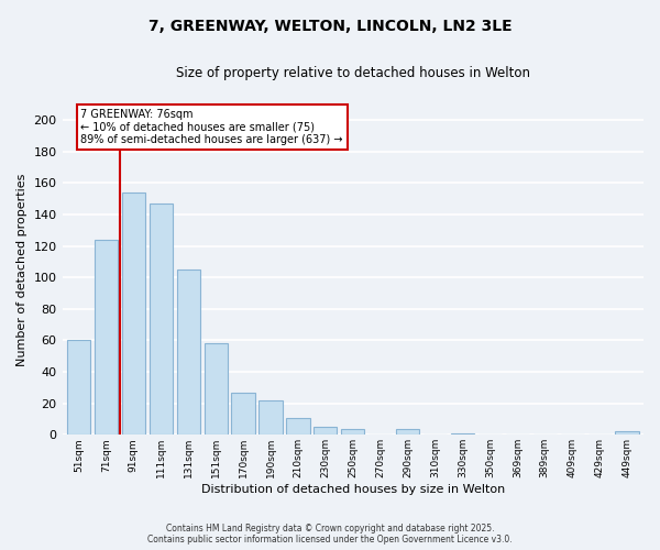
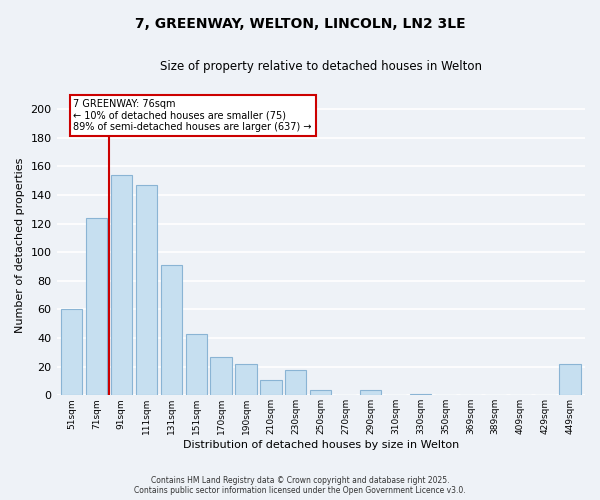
131sqm: 105 -> 91
151sqm: 58 -> 43
230sqm: 5 -> 18
449sqm: 2 -> 22
